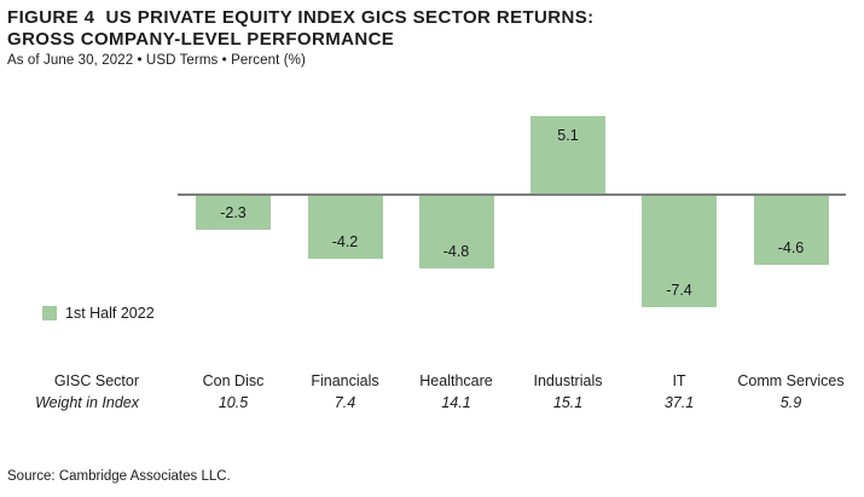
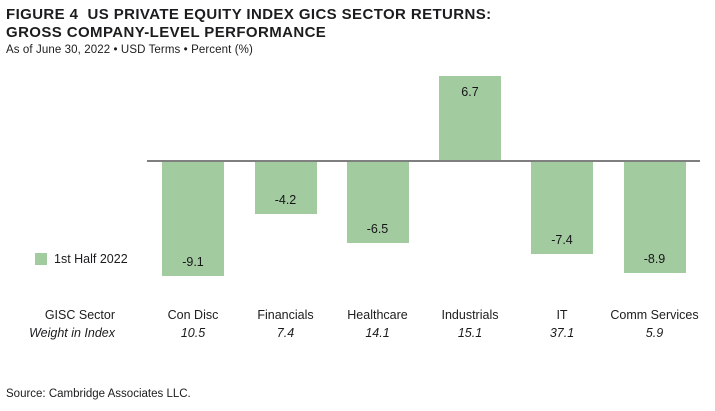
Con Disc: -2.3 -> -9.1
Healthcare: -4.8 -> -6.5
Industrials: 5.1 -> 6.7
Comm Services: -4.6 -> -8.9
